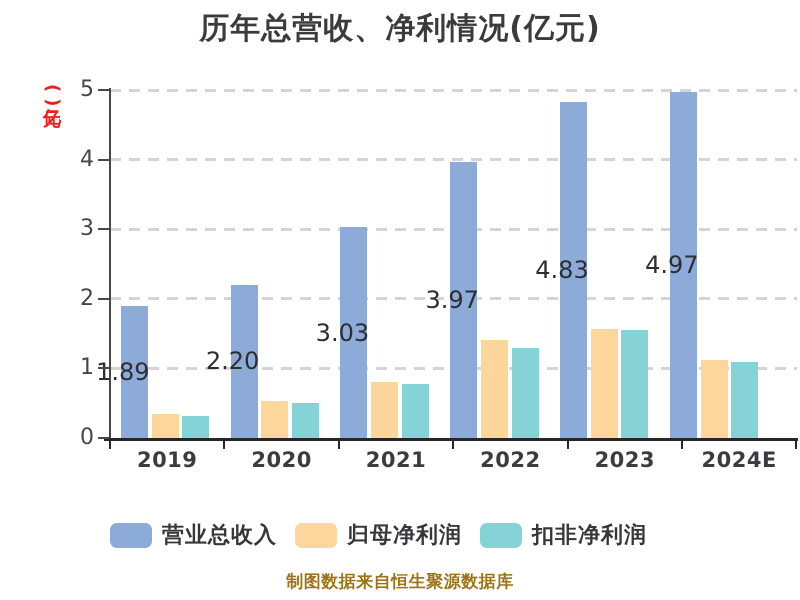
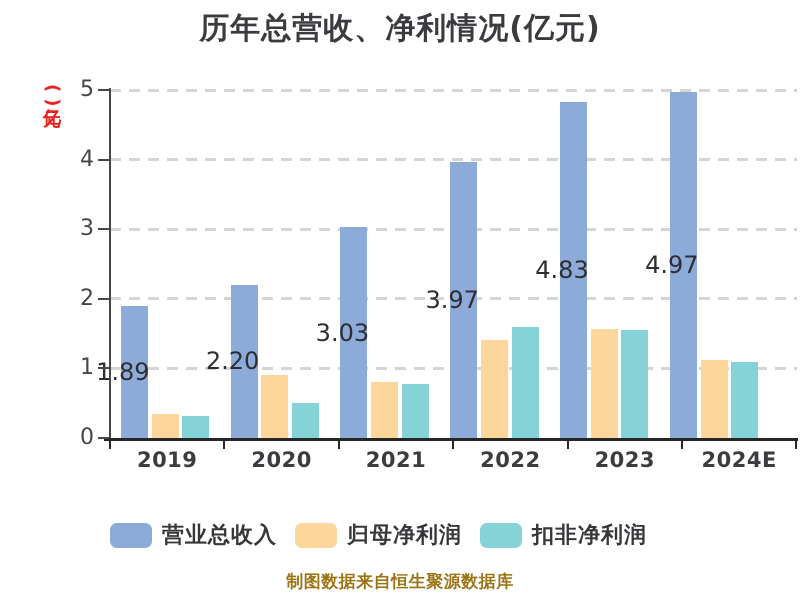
归母净利润/2020: 0.5 -> 0.9
扣非净利润/2022: 1.3 -> 1.6
